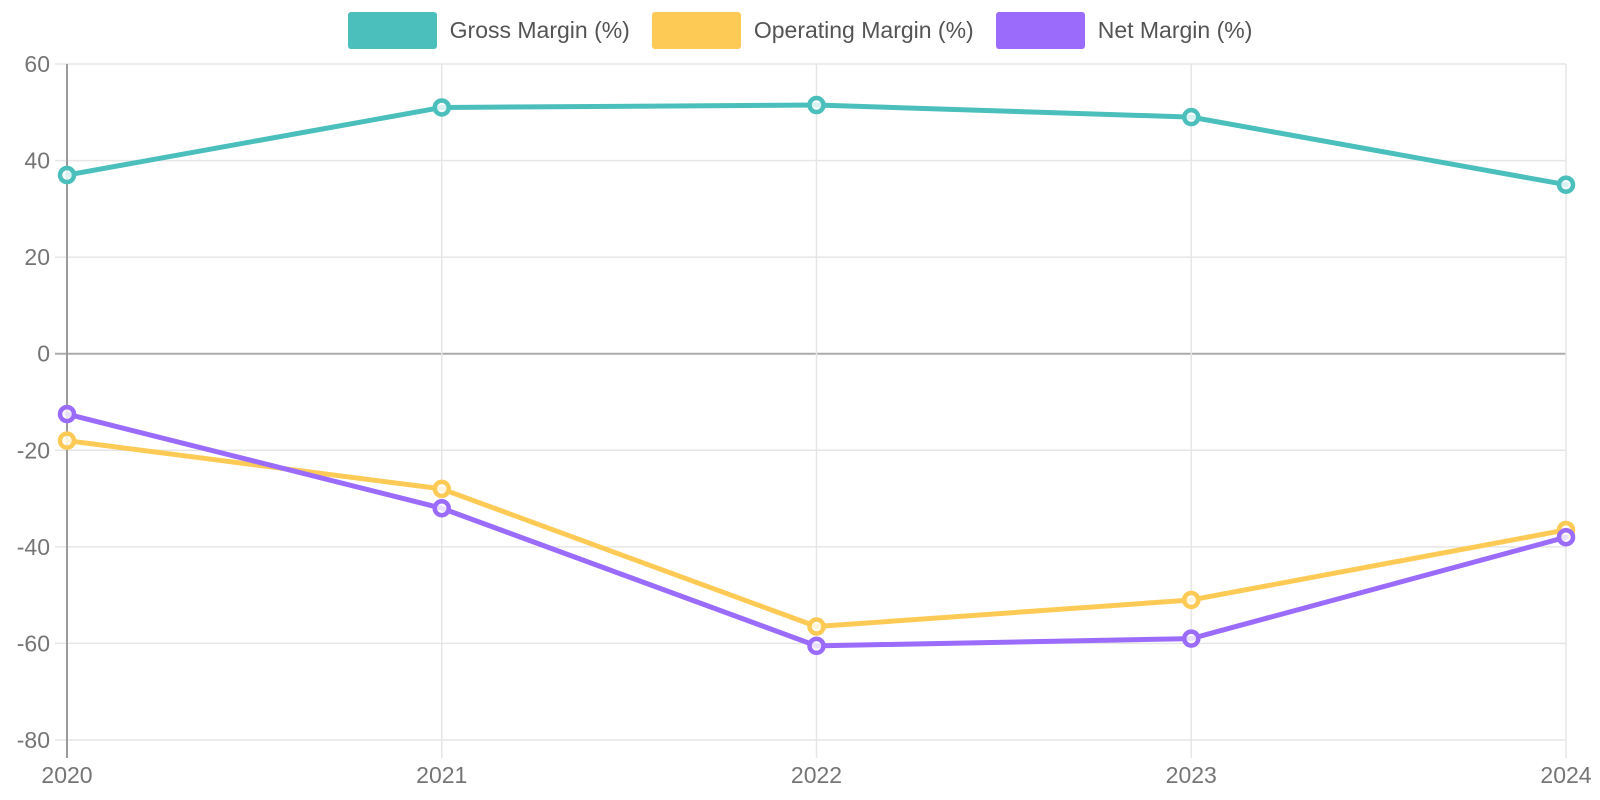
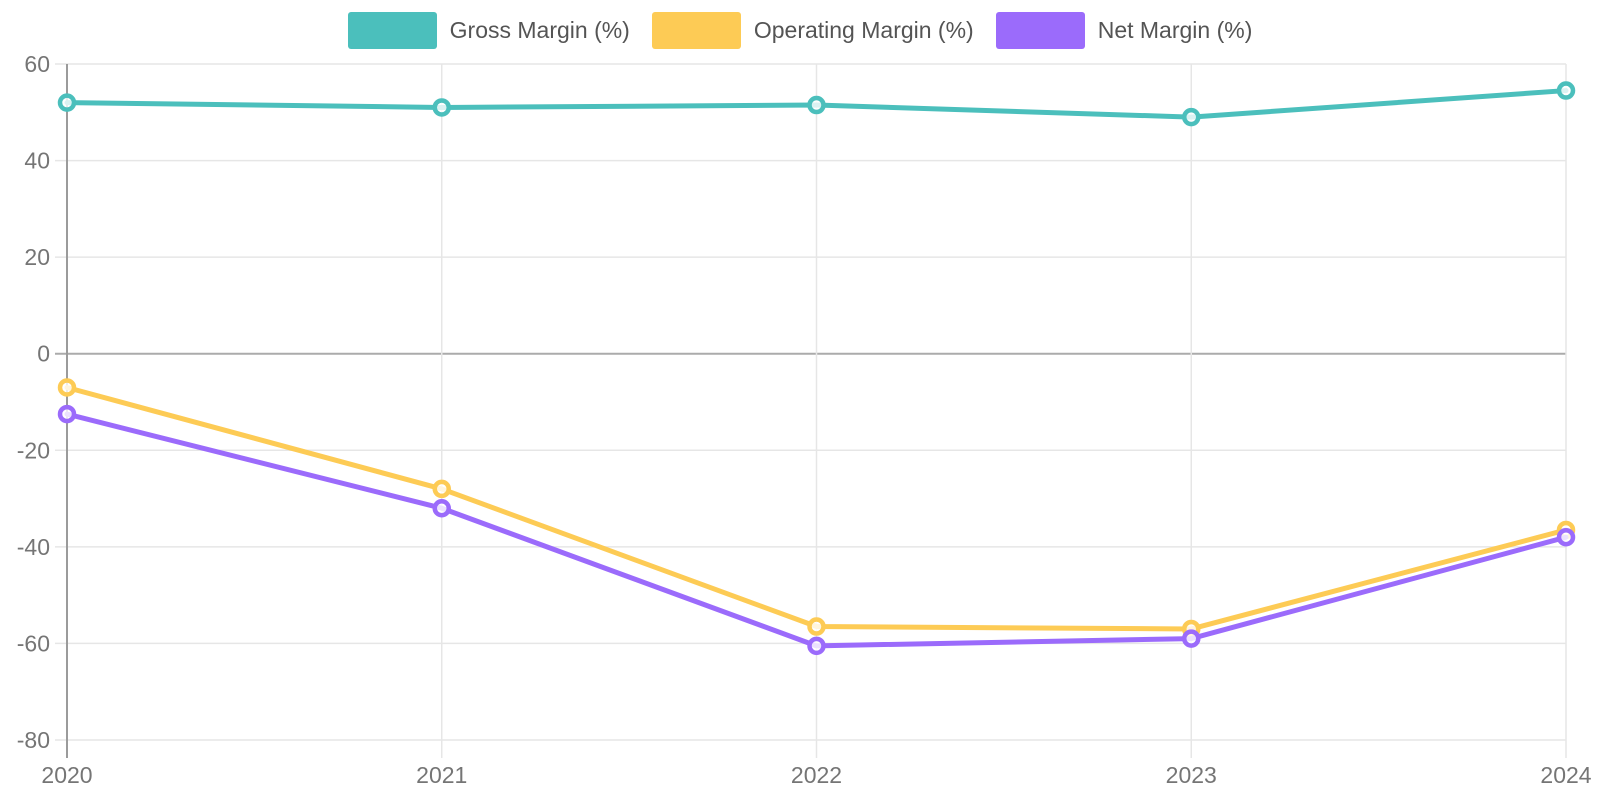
Gross Margin (%)/2020: 37 -> 52
Operating Margin (%)/2020: -18 -> -7
Operating Margin (%)/2023: -51 -> -57
Gross Margin (%)/2024: 35 -> 54
